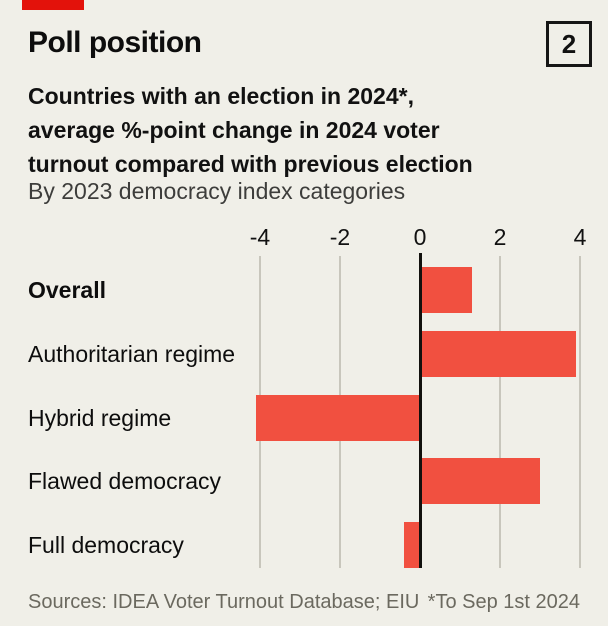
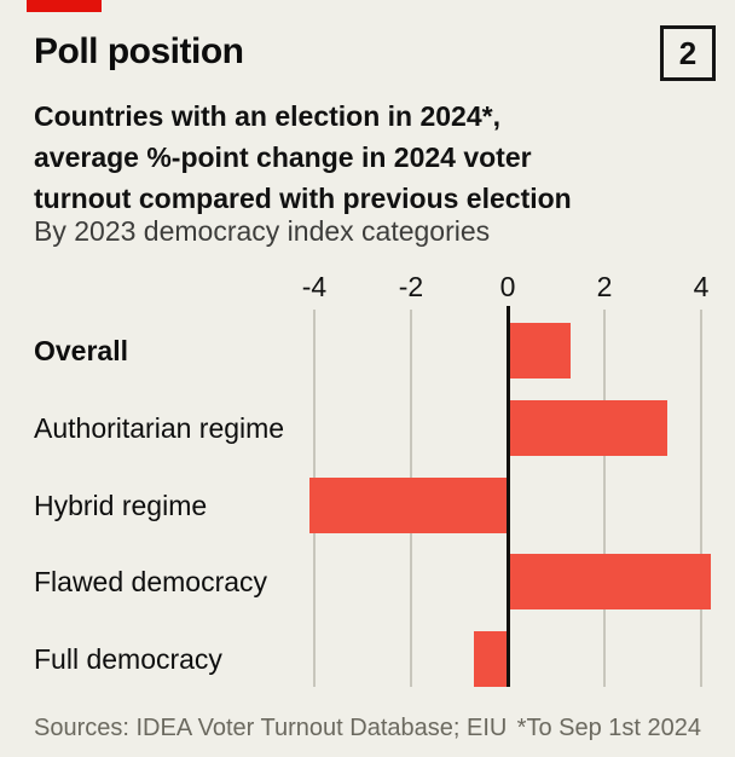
Authoritarian regime: 3.9 -> 3.3
Flawed democracy: 3.0 -> 4.2
Full democracy: -0.4 -> -0.7
